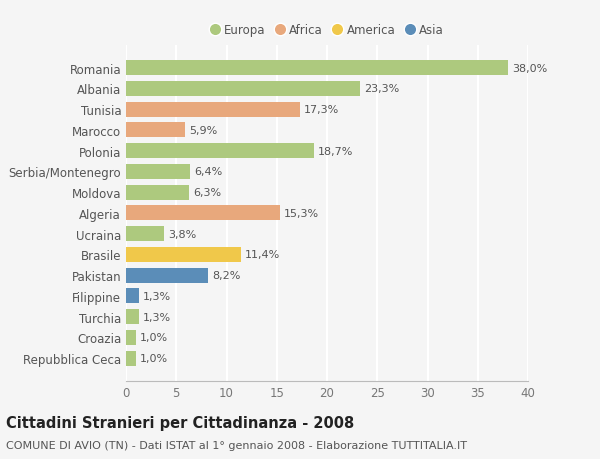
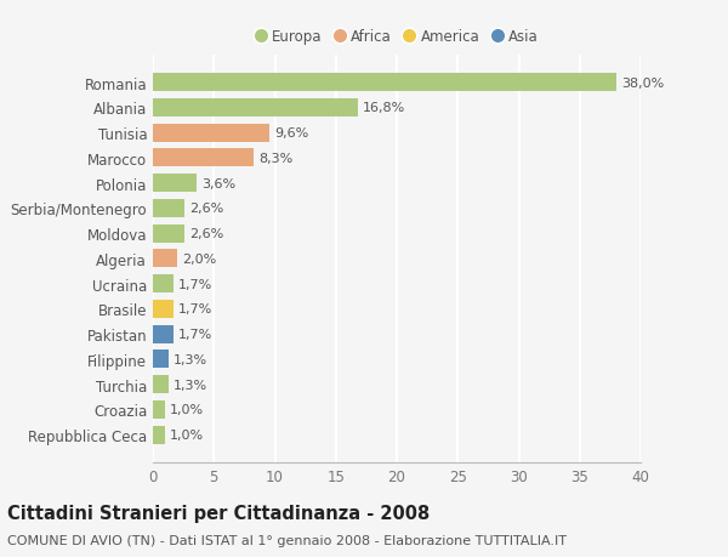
Albania: 23,3% -> 16,8%
Tunisia: 17,3% -> 9,6%
Marocco: 5,9% -> 8,3%
Polonia: 18,7% -> 3,6%
Serbia/Montenegro: 6,4% -> 2,6%
Moldova: 6,3% -> 2,6%
Algeria: 15,3% -> 2,0%
Ucraina: 3,8% -> 1,7%
Brasile: 11,4% -> 1,7%
Pakistan: 8,2% -> 1,7%
